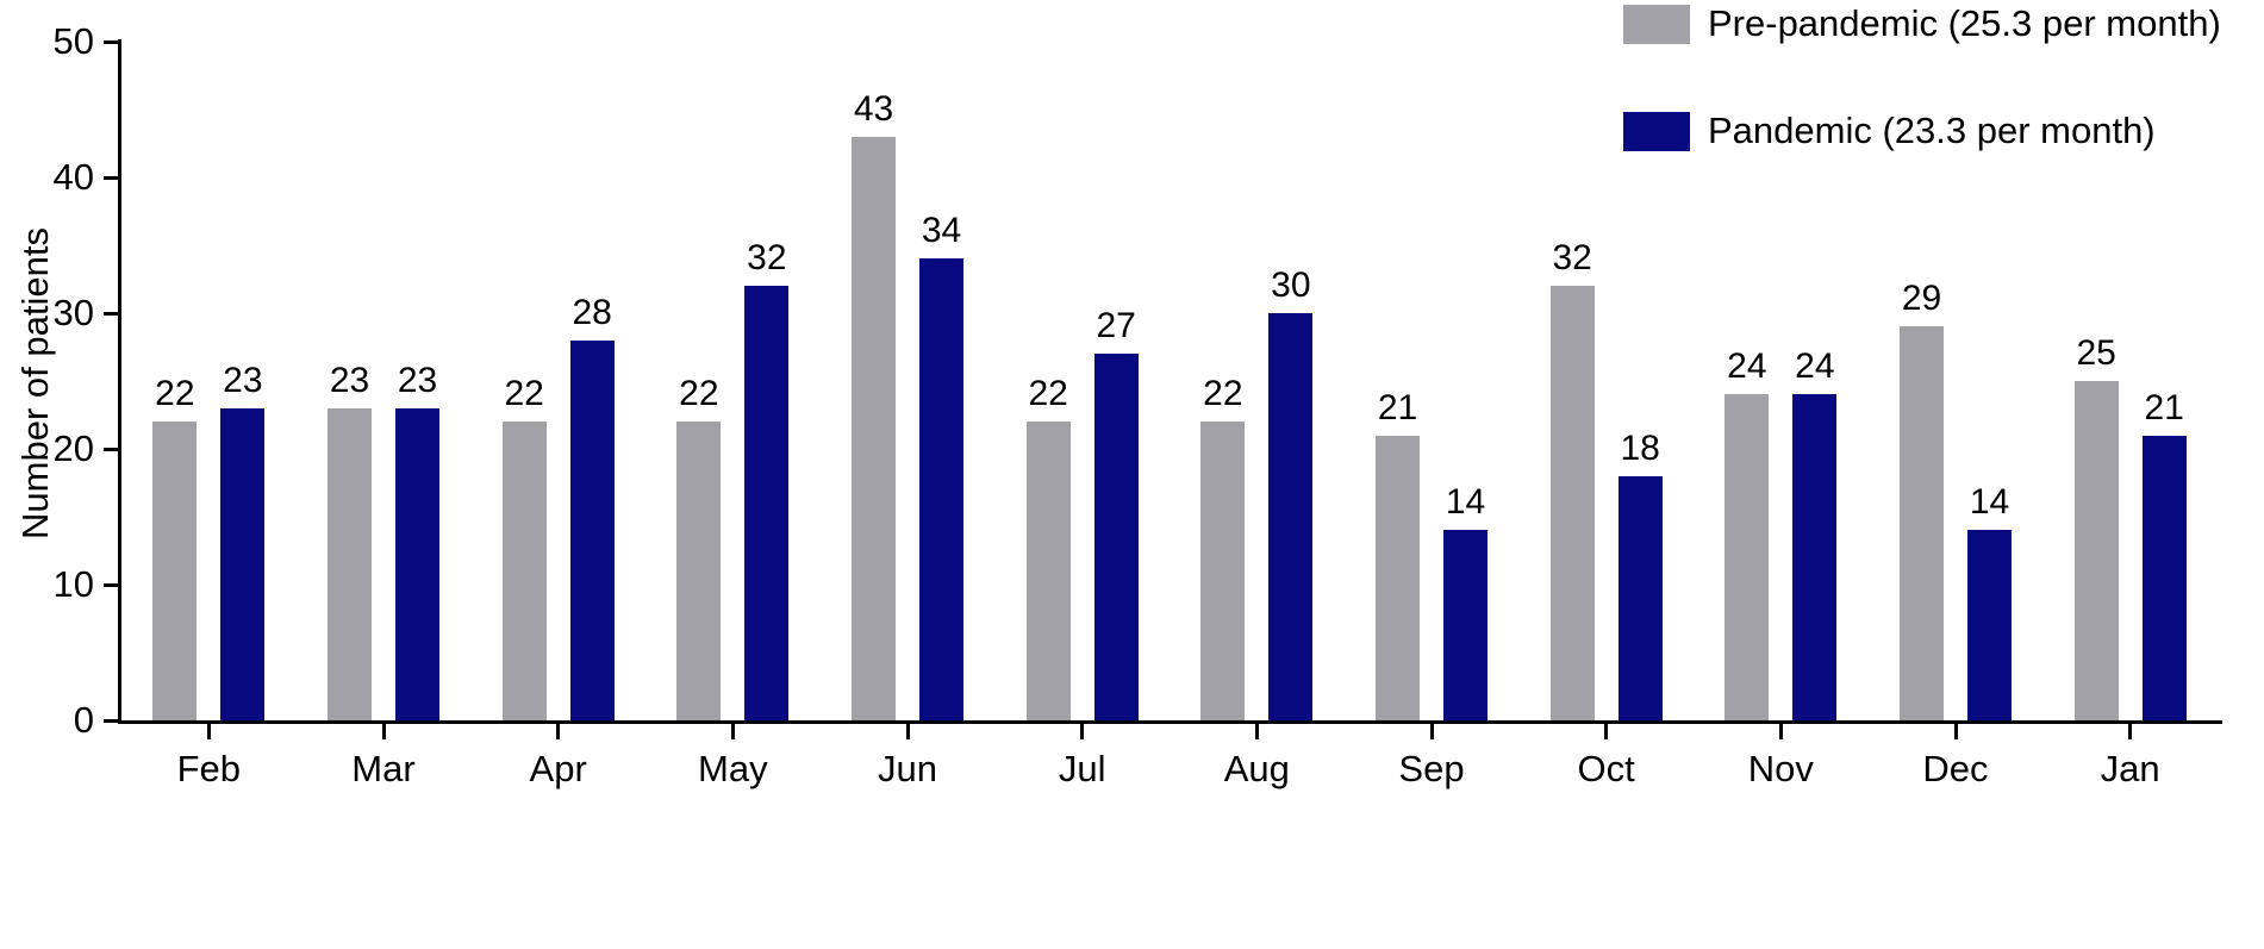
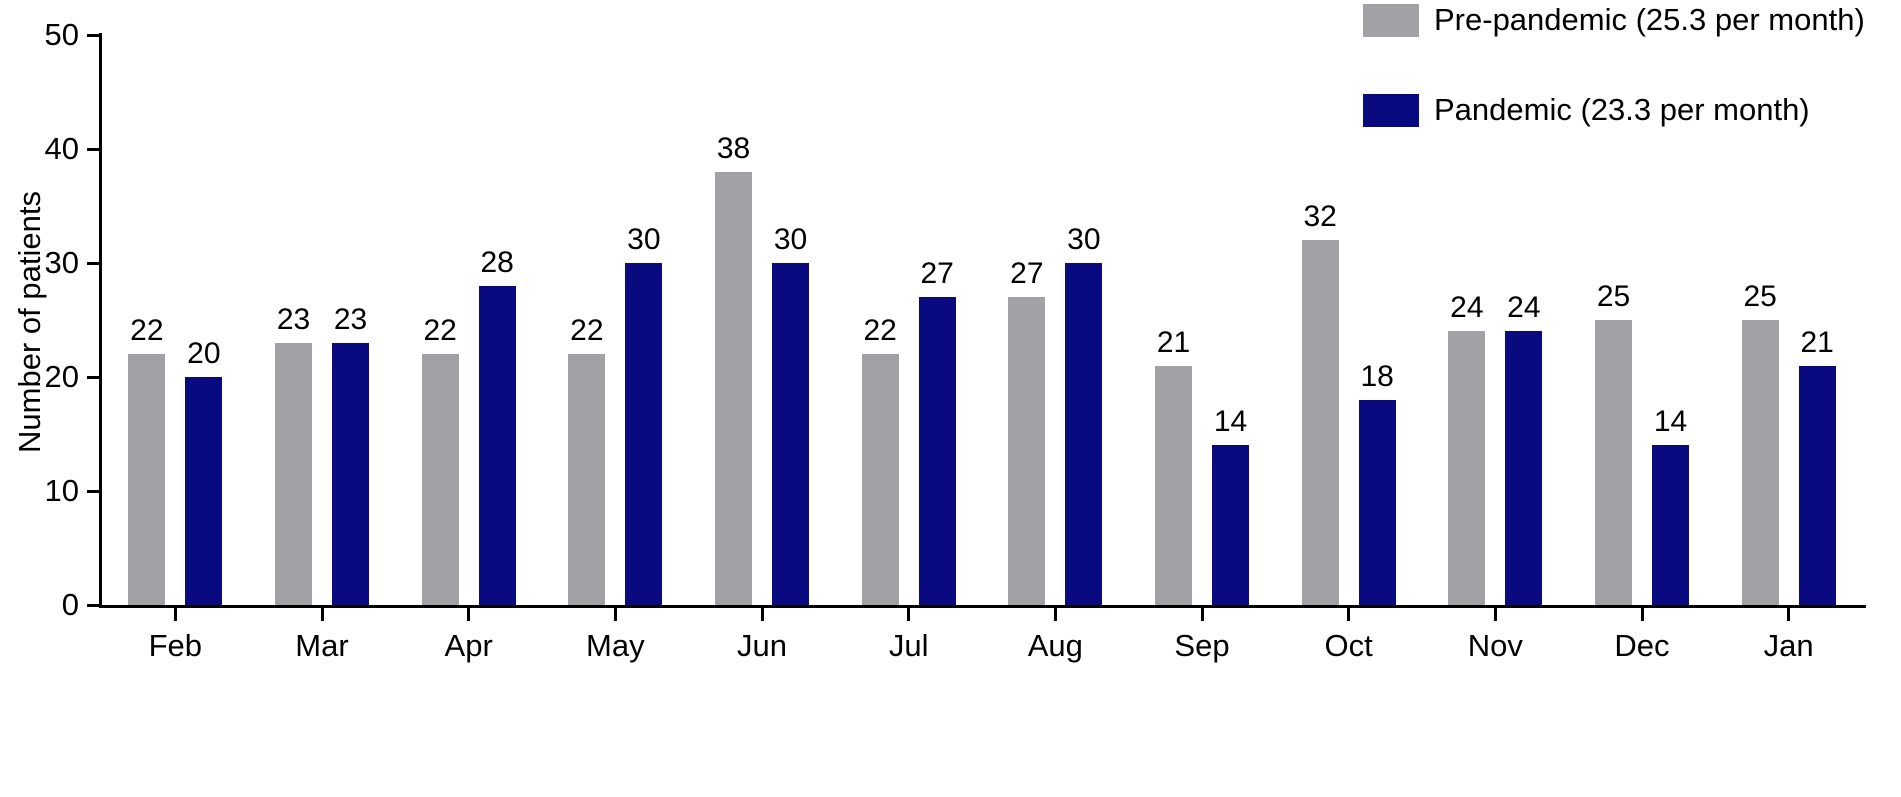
Pandemic (23.3 per month)/Feb: 23 -> 20
Pandemic (23.3 per month)/May: 32 -> 30
Pre-pandemic (25.3 per month)/Jun: 43 -> 38
Pandemic (23.3 per month)/Jun: 34 -> 30
Pre-pandemic (25.3 per month)/Aug: 22 -> 27
Pre-pandemic (25.3 per month)/Dec: 29 -> 25
